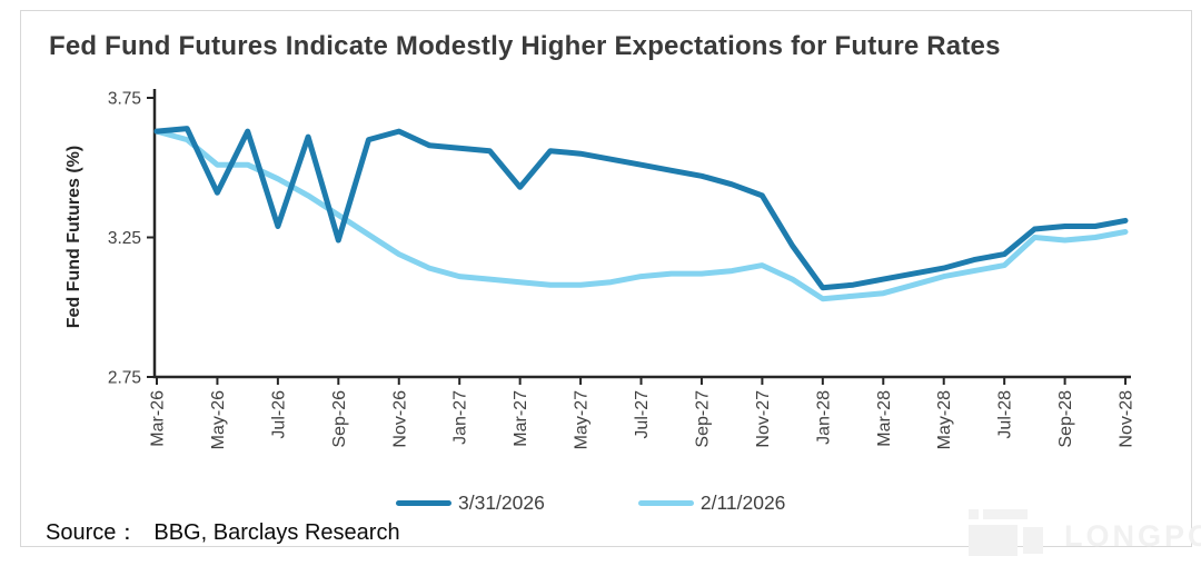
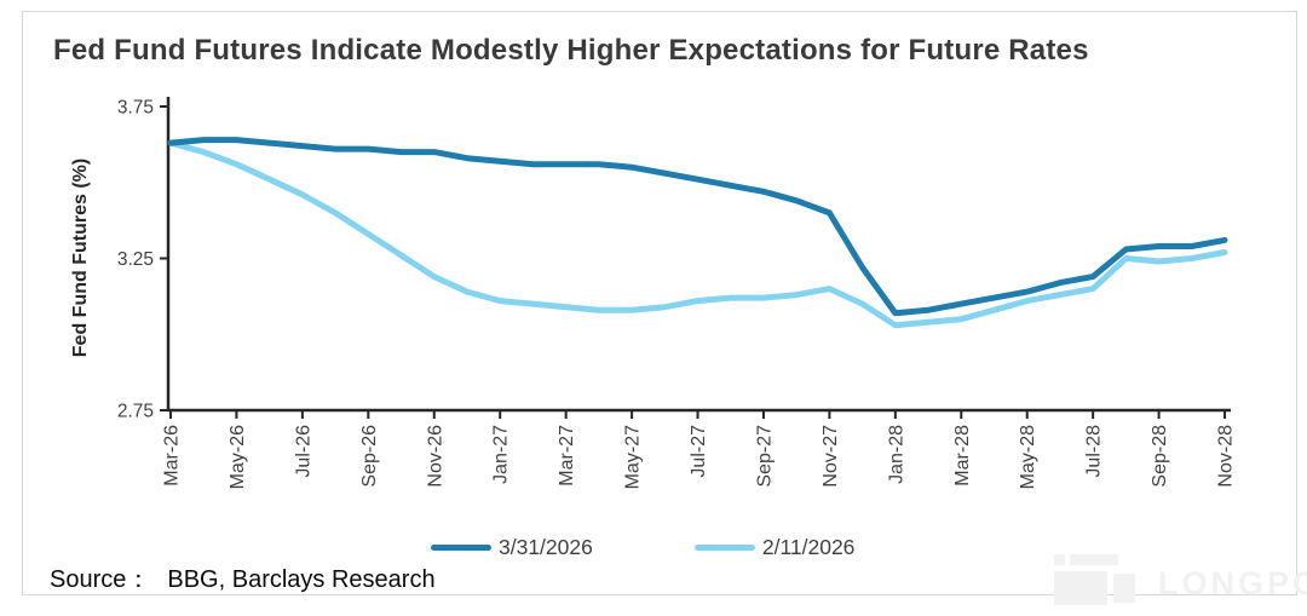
3/31/2026/May-26: 3.41 -> 3.64
2/11/2026/May-26: 3.51 -> 3.56
3/31/2026/Jul-26: 3.29 -> 3.62
3/31/2026/Sep-26: 3.24 -> 3.61
3/31/2026/Nov-26: 3.63 -> 3.60
3/31/2026/Mar-27: 3.43 -> 3.56
